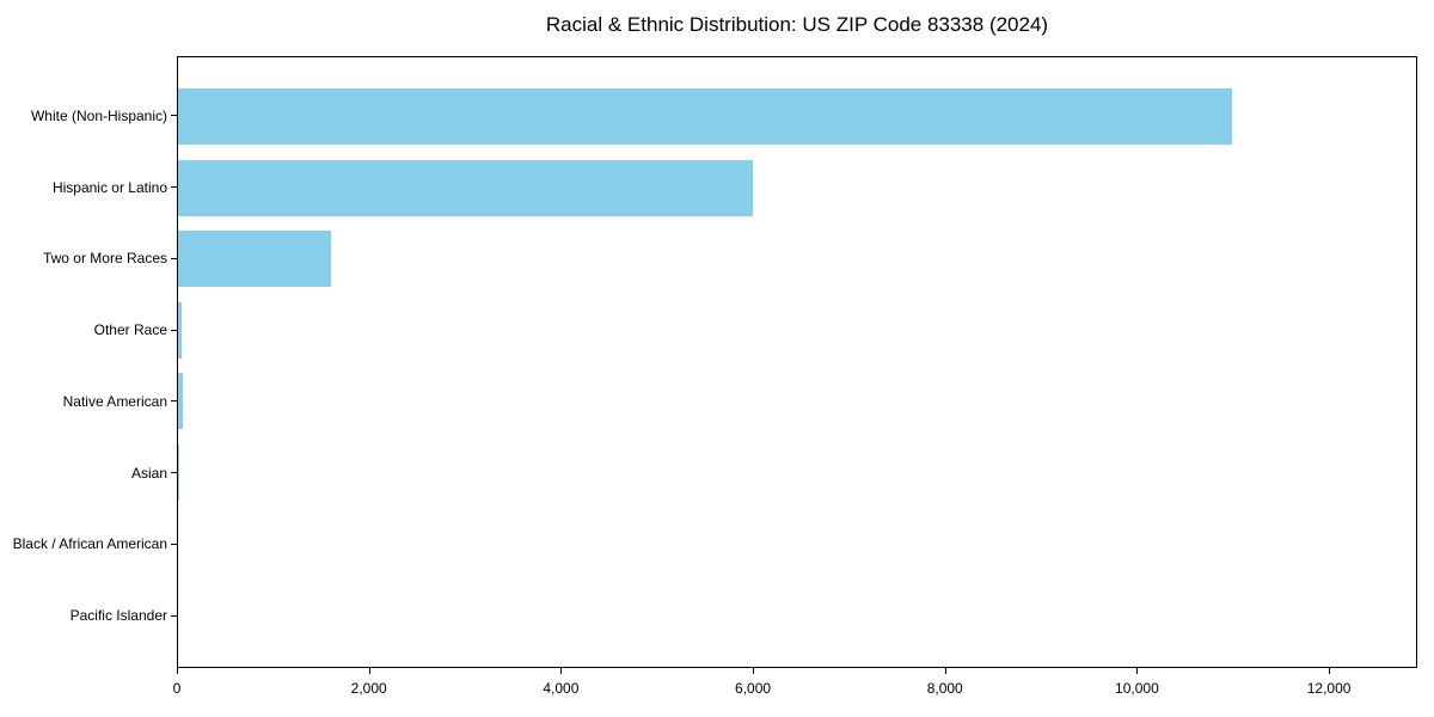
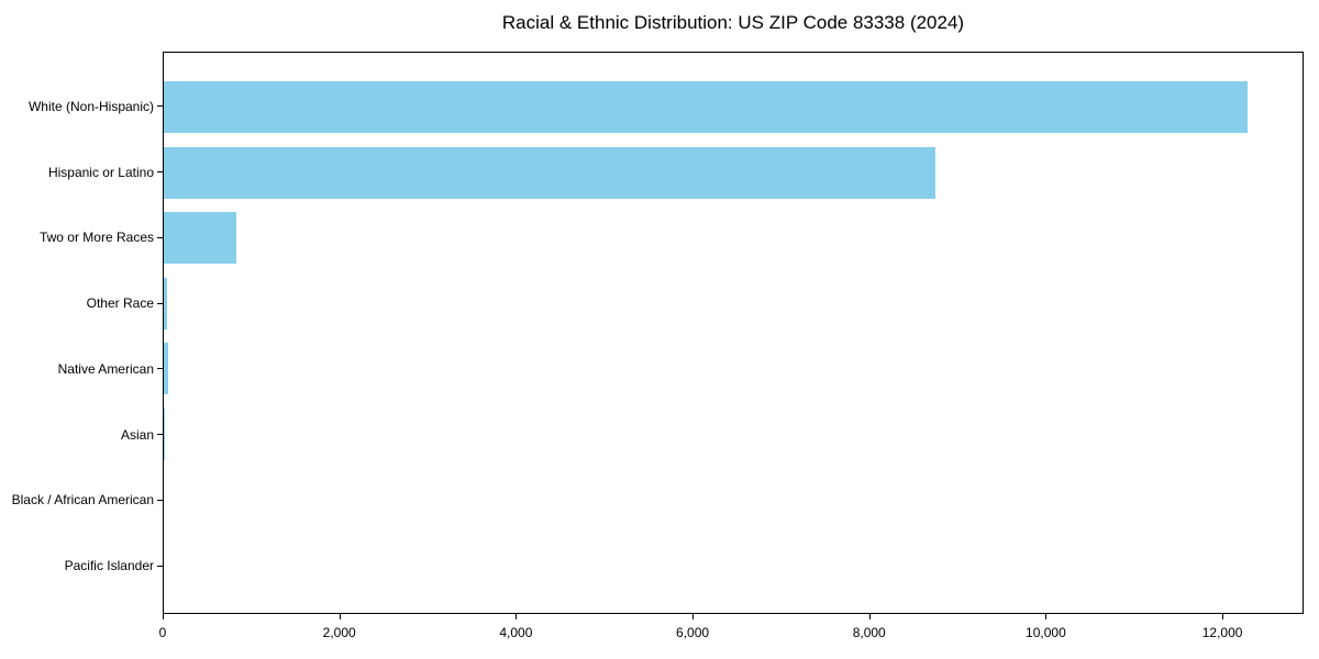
White (Non-Hispanic): 11000 -> 12300
Hispanic or Latino: 6000 -> 8800
Two or More Races: 1600 -> 800
